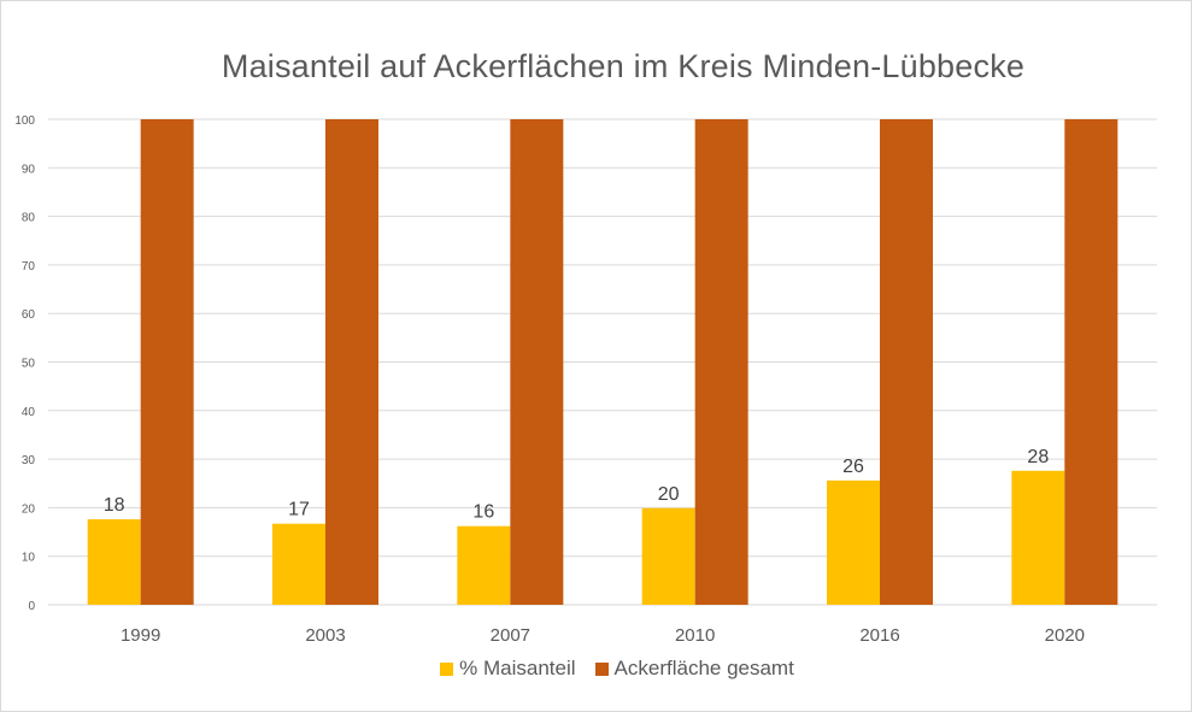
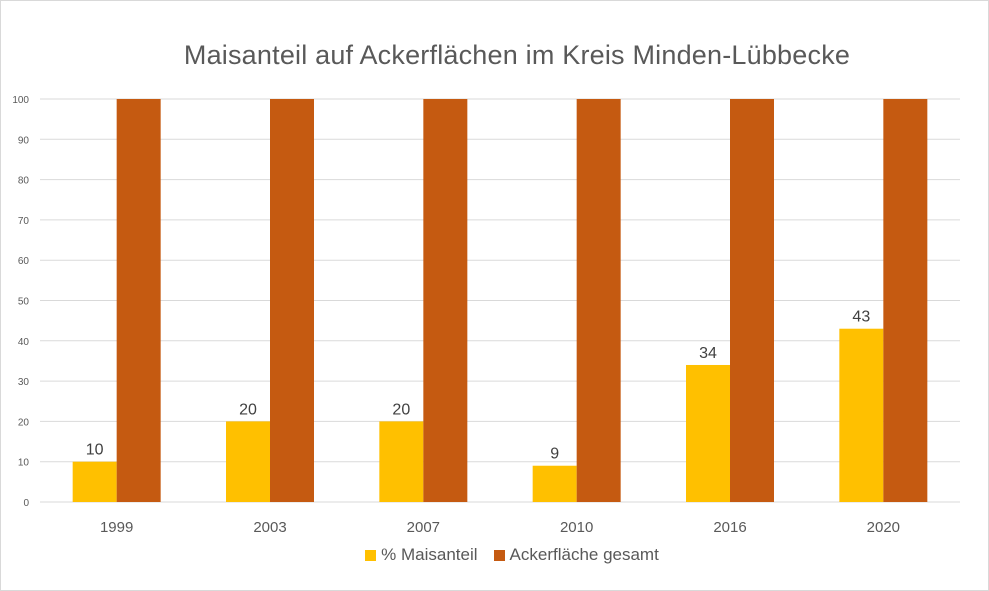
% Maisanteil/1999: 18 -> 10
% Maisanteil/2003: 17 -> 20
% Maisanteil/2007: 16 -> 20
% Maisanteil/2010: 20 -> 9
% Maisanteil/2016: 26 -> 34
% Maisanteil/2020: 28 -> 43
